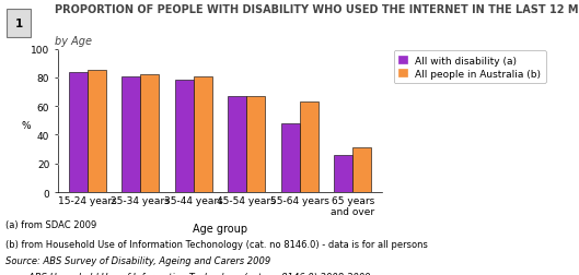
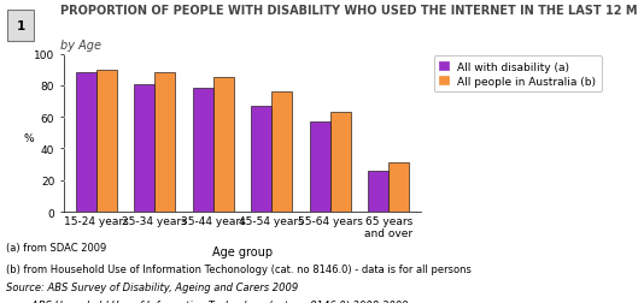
All with disability (a)/15-24 years: 84 -> 88
All people in Australia (b)/15-24 years: 85 -> 90
All people in Australia (b)/25-34 years: 82 -> 88
All people in Australia (b)/35-44 years: 81 -> 85
All people in Australia (b)/45-54 years: 67 -> 76
All with disability (a)/55-64 years: 48 -> 57
